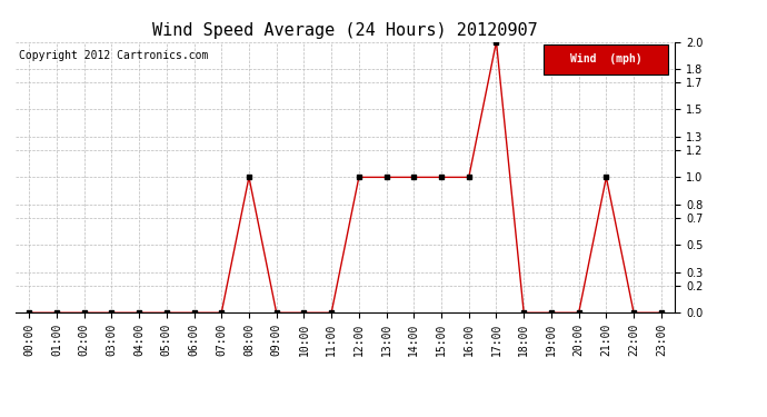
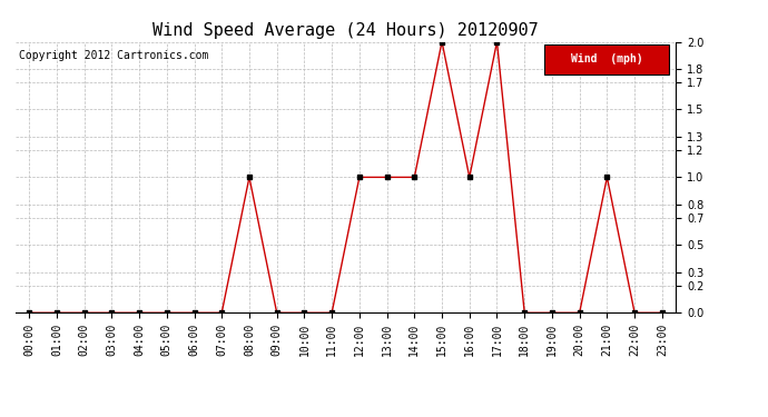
15:00: 1 -> 2
